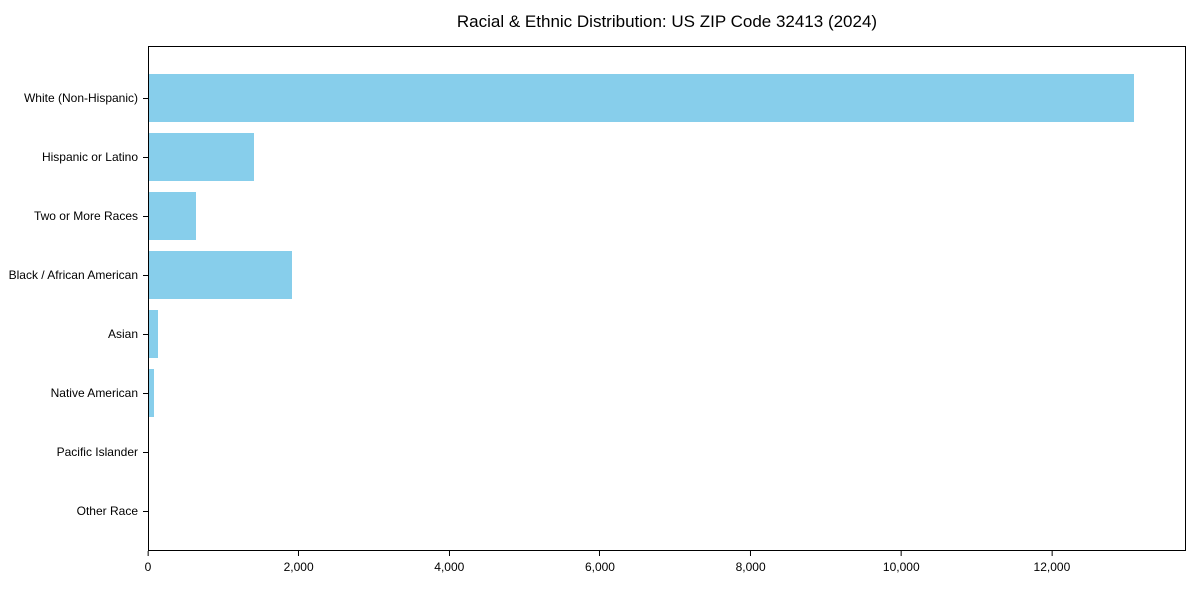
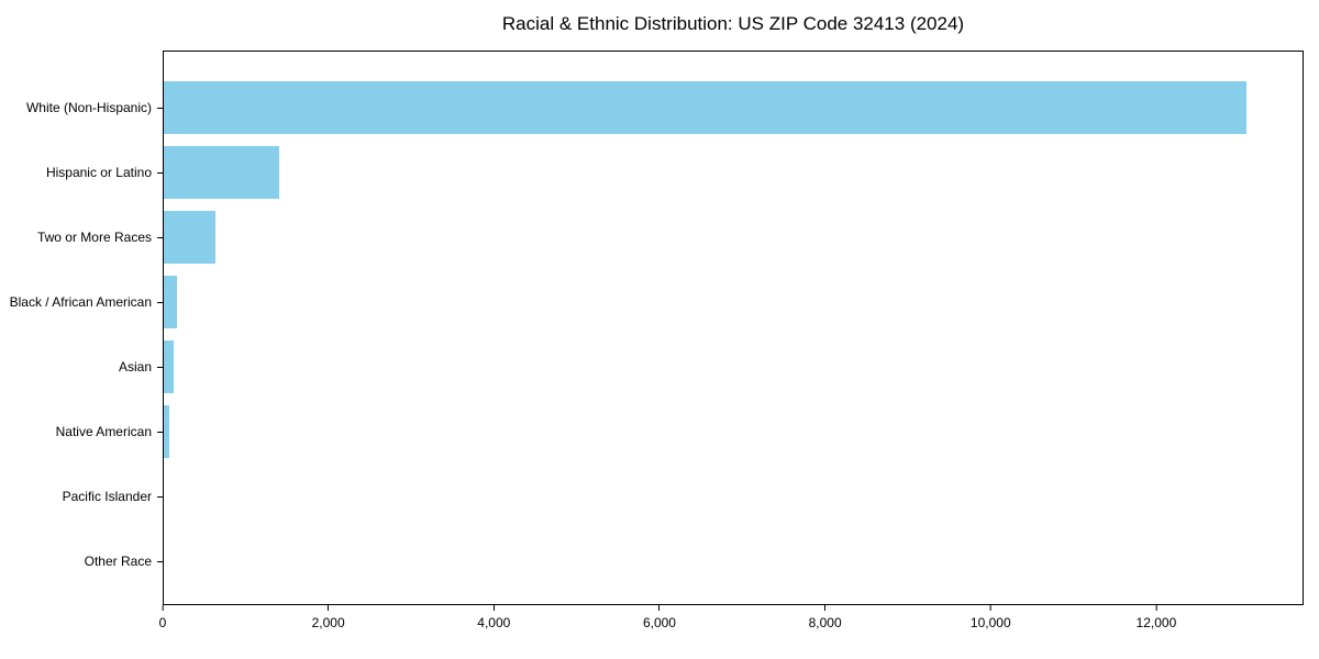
Black / African American: 1900 -> 200
